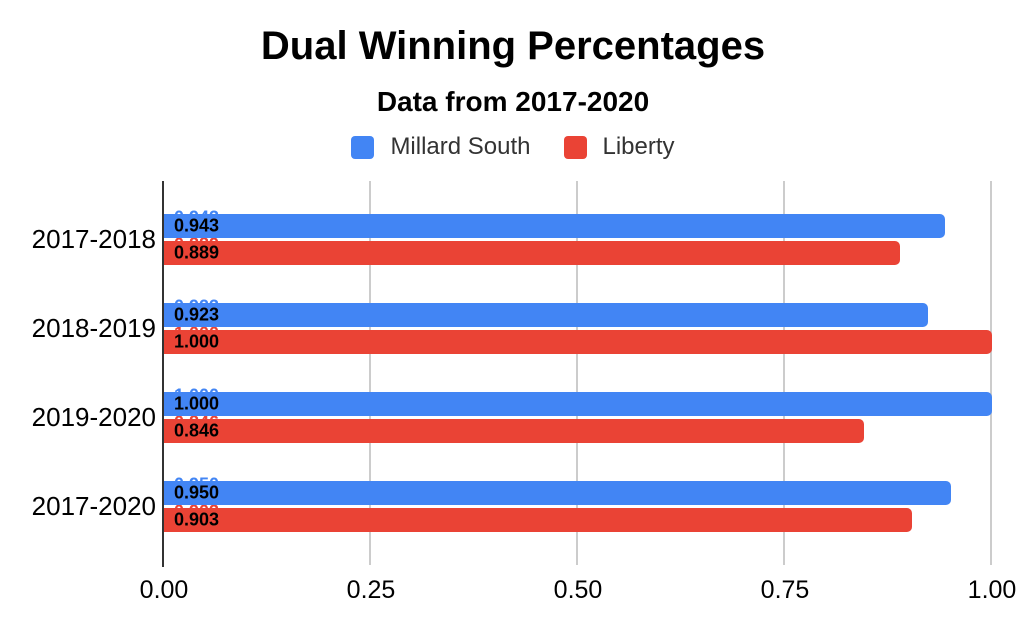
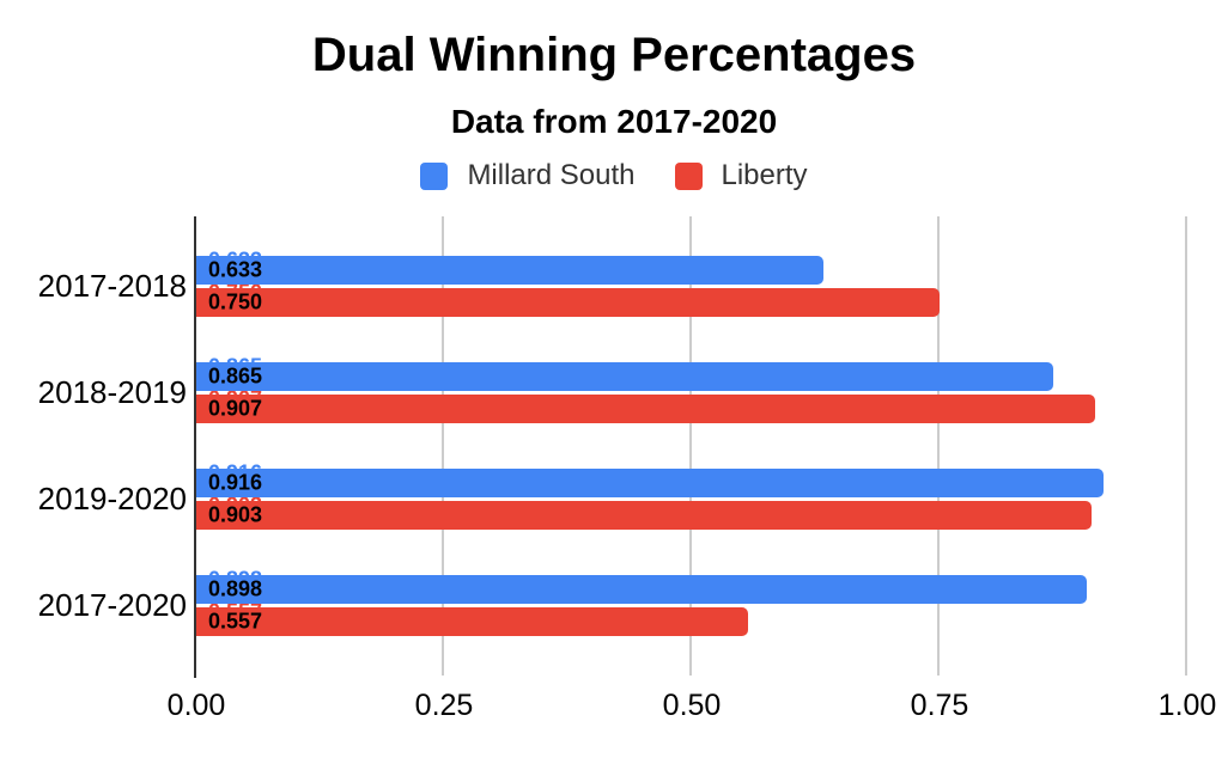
Millard South/2017-2018: 0.943 -> 0.633
Liberty/2017-2018: 0.889 -> 0.750
Millard South/2018-2019: 0.923 -> 0.865
Liberty/2018-2019: 1.000 -> 0.907
Millard South/2019-2020: 1.000 -> 0.916
Liberty/2019-2020: 0.846 -> 0.903
Millard South/2017-2020: 0.950 -> 0.898
Liberty/2017-2020: 0.903 -> 0.557
